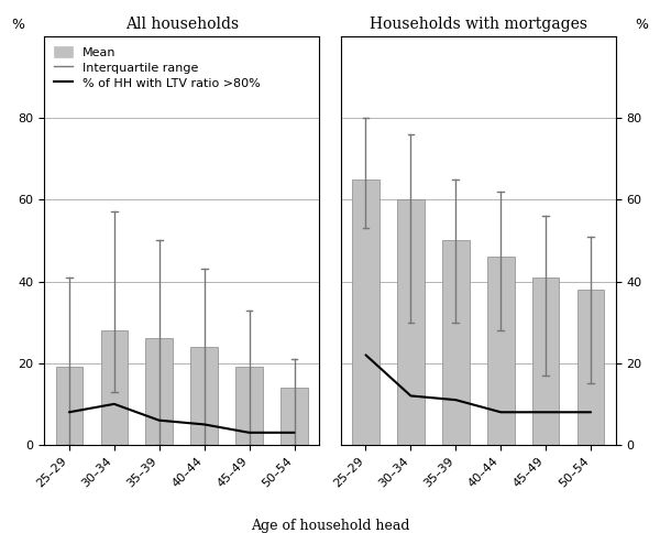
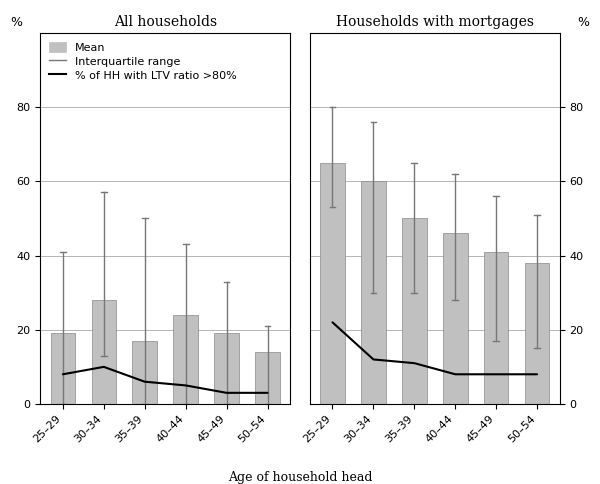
All households/Mean/35–39: 26 -> 17
